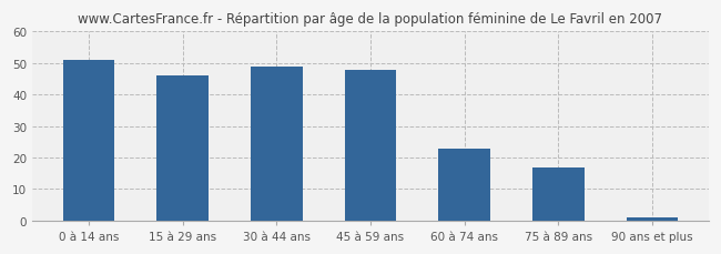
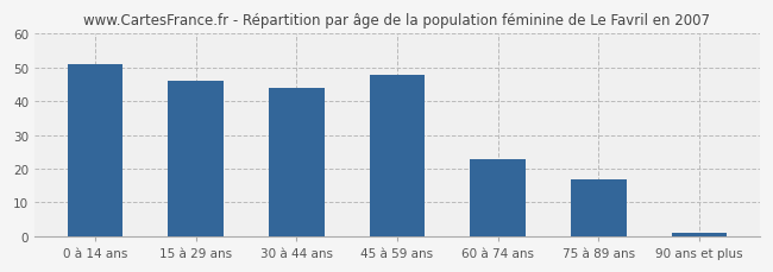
30 à 44 ans: 49 -> 44
